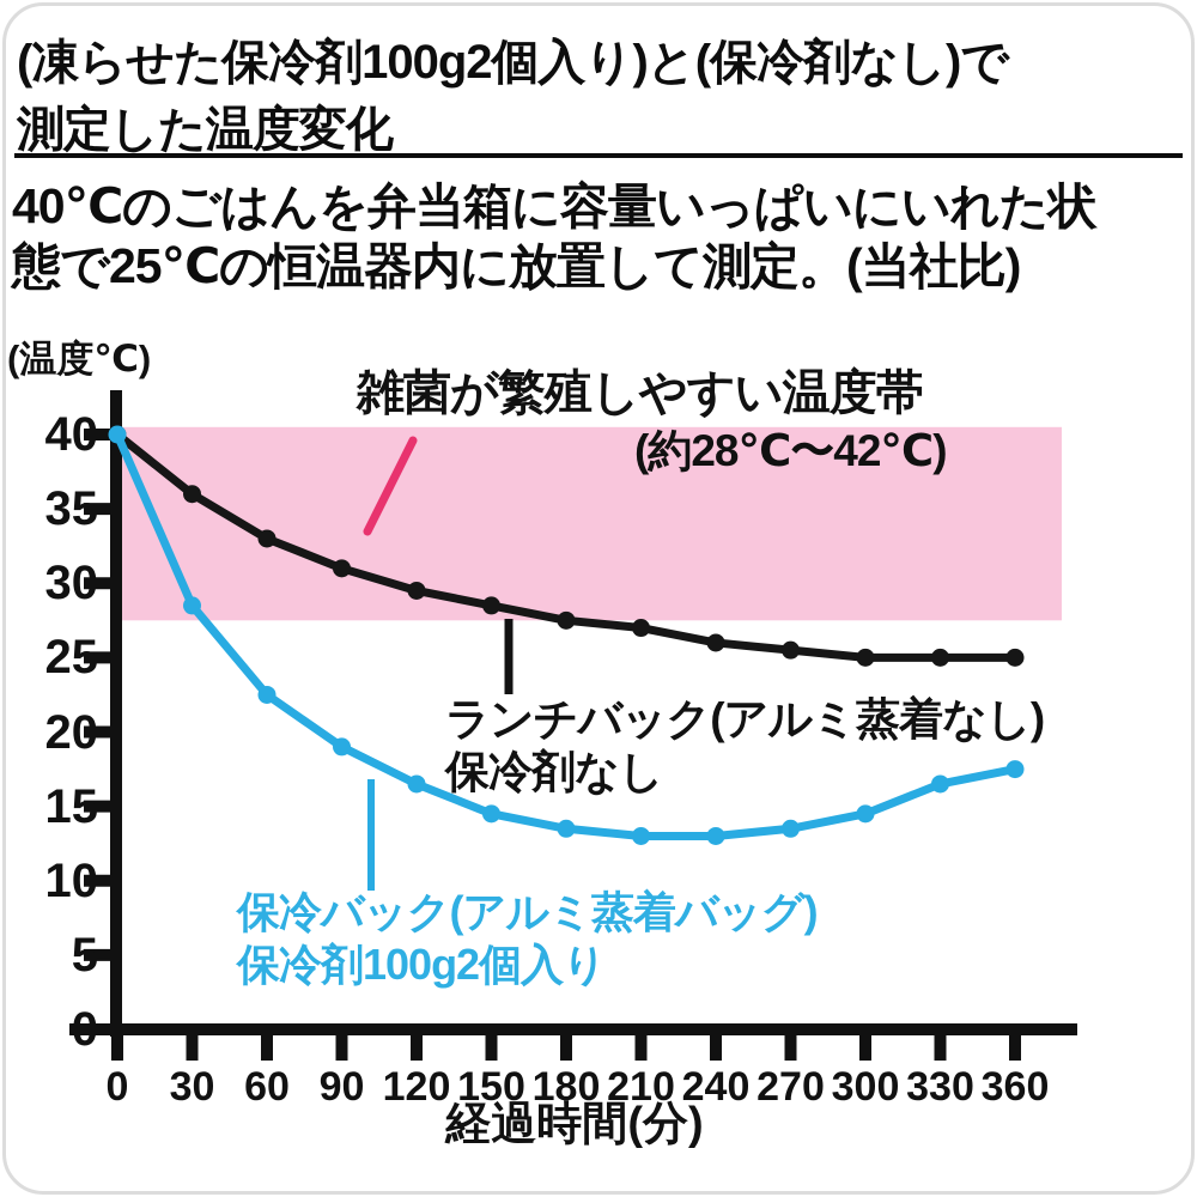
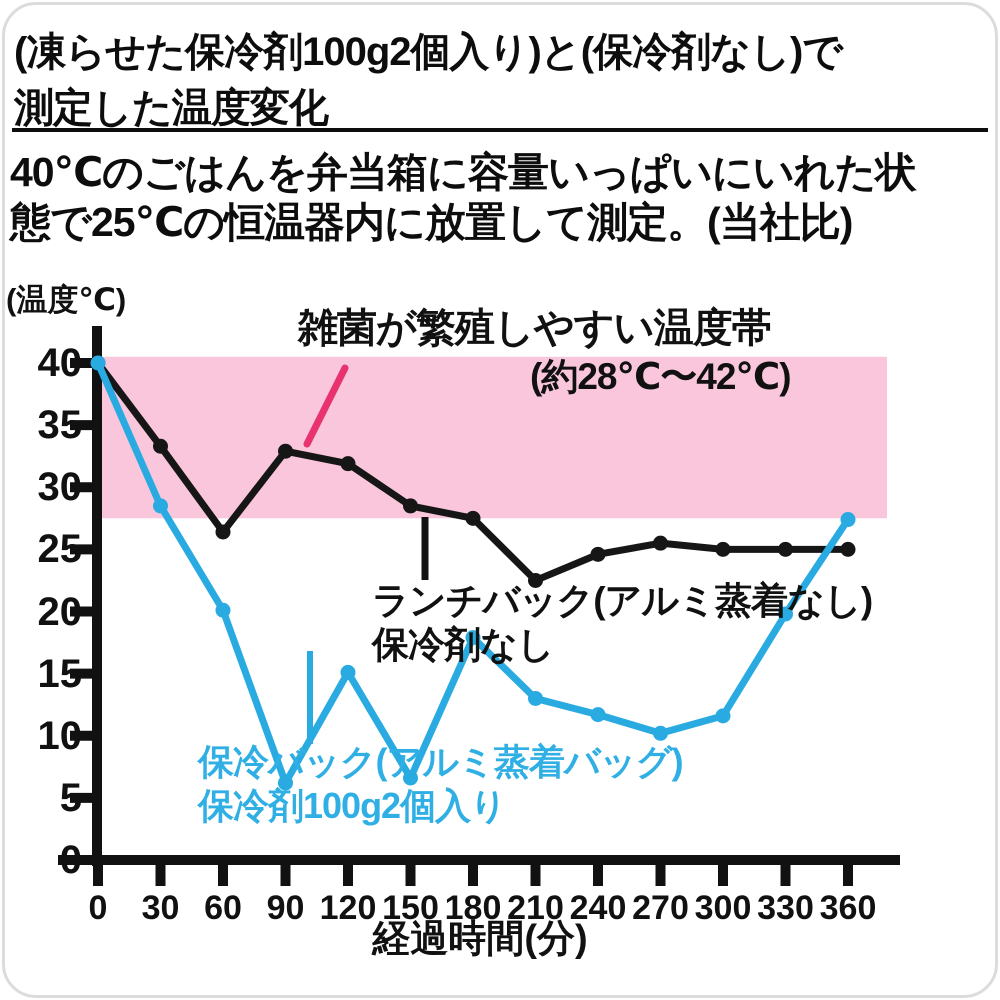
ランチバック(アルミ蒸着なし) 保冷剤なし/30: 36.0 -> 33.3
ランチバック(アルミ蒸着なし) 保冷剤なし/60: 33.0 -> 26.4
保冷バック(アルミ蒸着バッグ) 保冷剤100g2個入り/60: 22.5 -> 20.1
ランチバック(アルミ蒸着なし) 保冷剤なし/90: 31.0 -> 32.9
保冷バック(アルミ蒸着バッグ) 保冷剤100g2個入り/90: 19.0 -> 6.2
ランチバック(アルミ蒸着なし) 保冷剤なし/120: 29.5 -> 31.9
保冷バック(アルミ蒸着バッグ) 保冷剤100g2個入り/120: 16.5 -> 15.1
保冷バック(アルミ蒸着バッグ) 保冷剤100g2個入り/150: 14.5 -> 6.6
保冷バック(アルミ蒸着バッグ) 保冷剤100g2個入り/180: 13.5 -> 17.9
ランチバック(アルミ蒸着なし) 保冷剤なし/210: 27.0 -> 22.5
ランチバック(アルミ蒸着なし) 保冷剤なし/240: 26.0 -> 24.6
保冷バック(アルミ蒸着バッグ) 保冷剤100g2個入り/240: 13.0 -> 11.7
保冷バック(アルミ蒸着バッグ) 保冷剤100g2個入り/270: 13.5 -> 10.2
保冷バック(アルミ蒸着バッグ) 保冷剤100g2個入り/300: 14.5 -> 11.6
保冷バック(アルミ蒸着バッグ) 保冷剤100g2個入り/330: 16.5 -> 19.8
保冷バック(アルミ蒸着バッグ) 保冷剤100g2個入り/360: 17.5 -> 27.4
